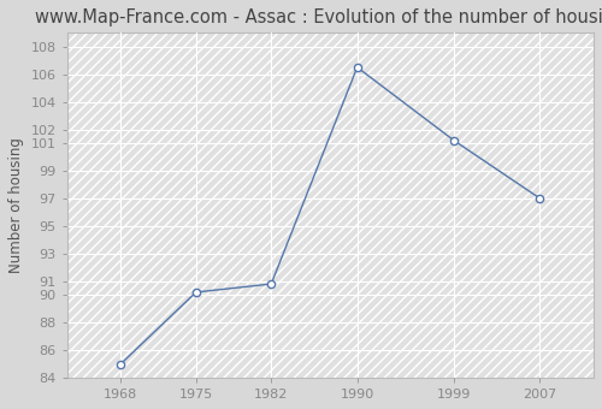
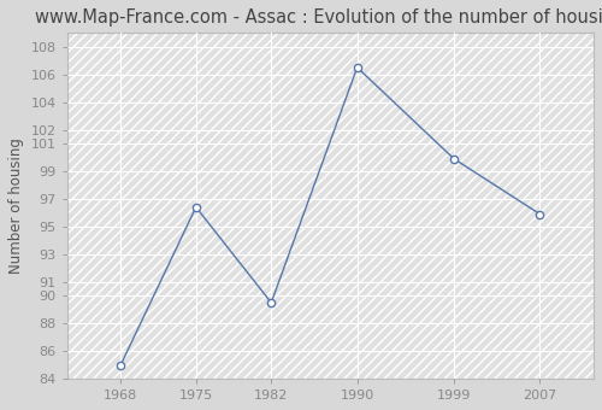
1975: 90.2 -> 96.4
1982: 90.8 -> 89.5
1999: 101.2 -> 99.9
2007: 97.0 -> 95.9
